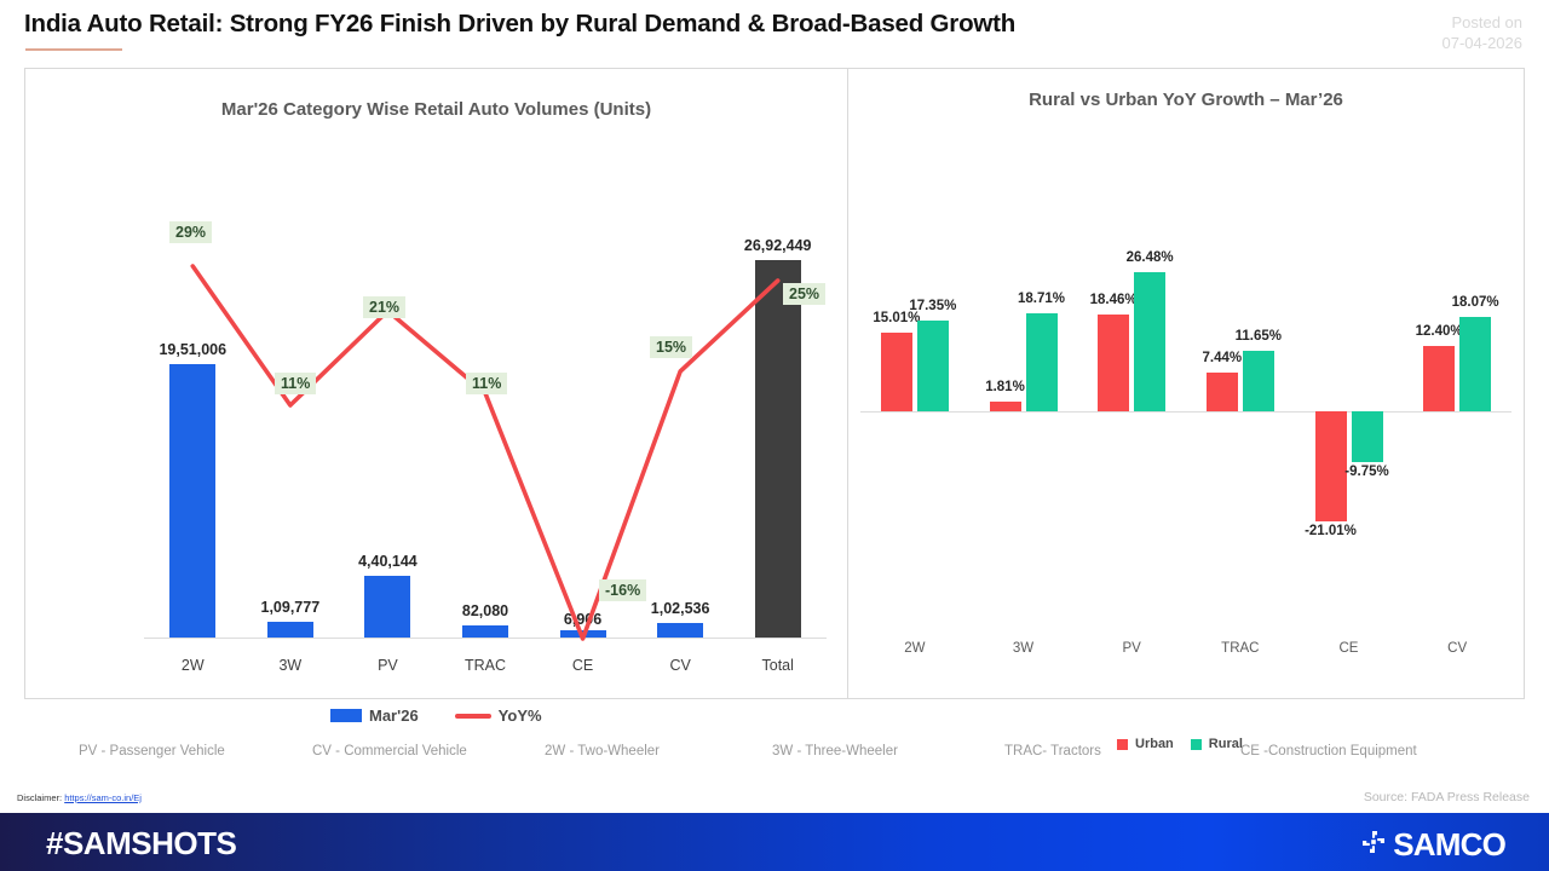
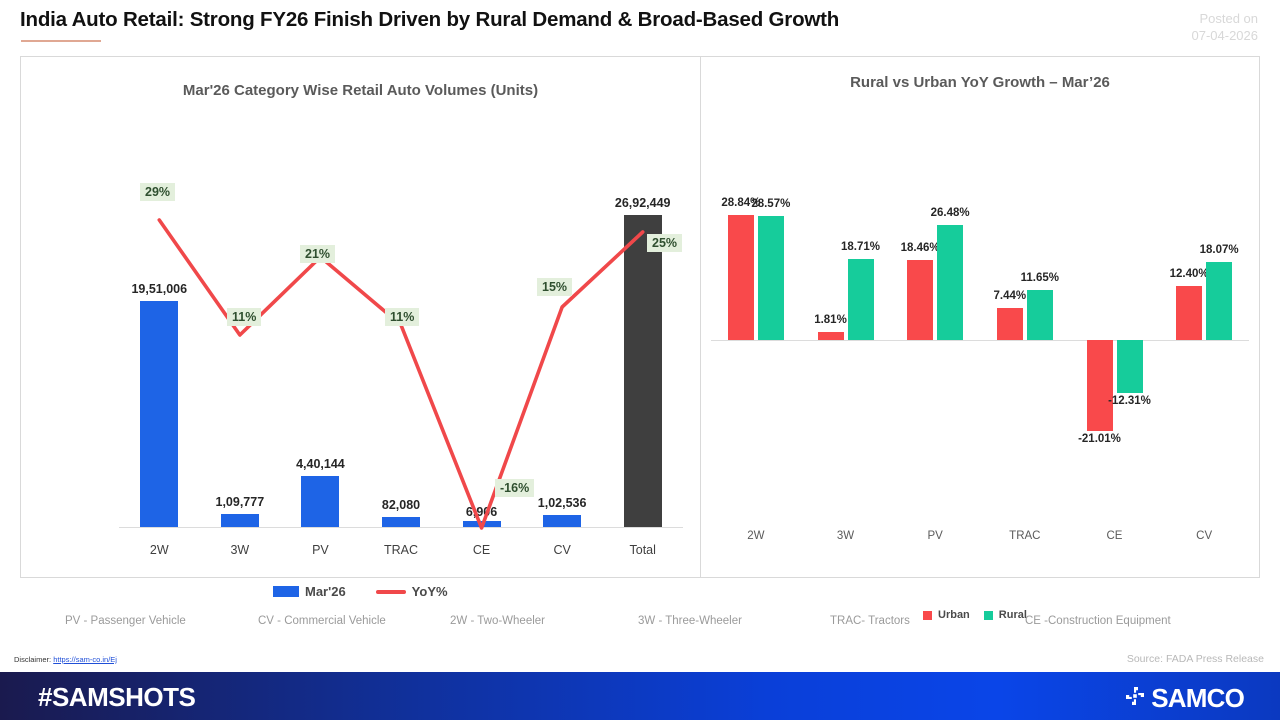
Rural vs Urban YoY Growth – Mar’26/Urban/2W: 15.01% -> 28.84%
Rural vs Urban YoY Growth – Mar’26/Rural/2W: 17.35% -> 28.57%
Rural vs Urban YoY Growth – Mar’26/Rural/CE: -9.75% -> -12.31%
